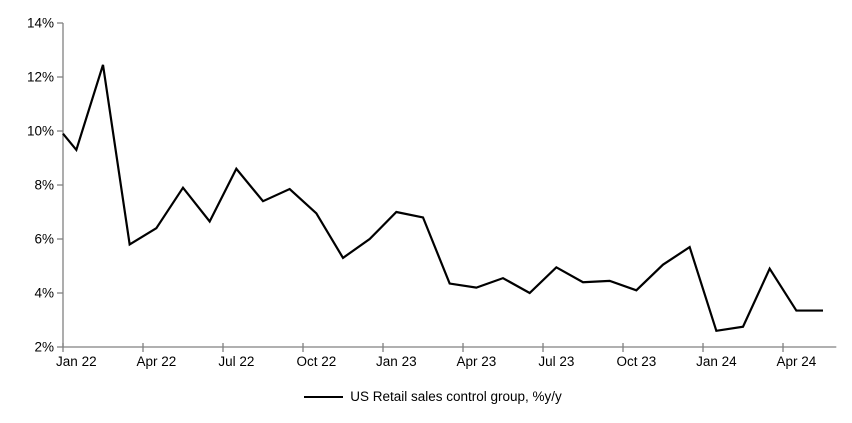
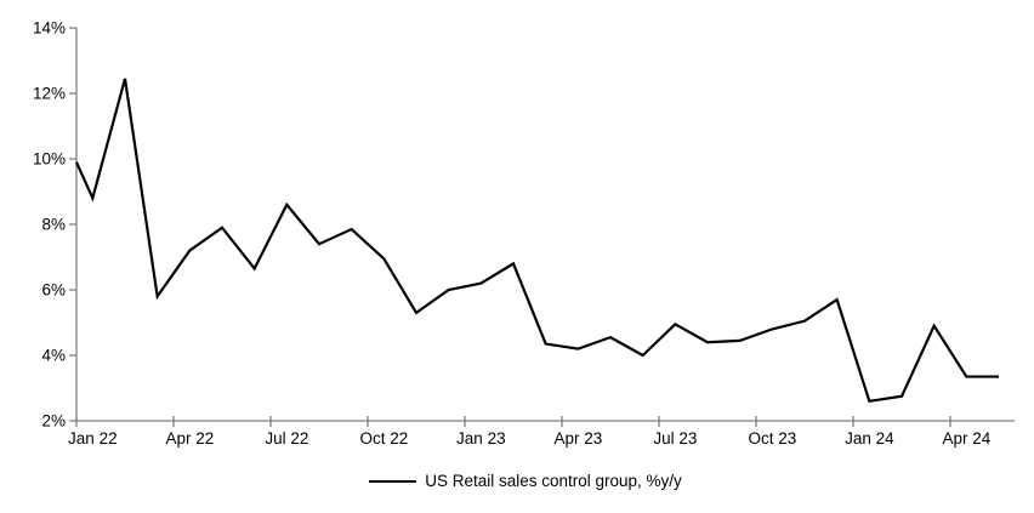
Jan 22: 9.3% -> 8.8%
Apr 22: 6.4% -> 7.2%
Jan 23: 7.0% -> 6.2%
Oct 23: 4.1% -> 4.8%
